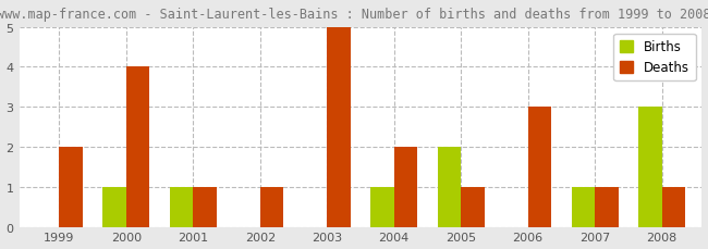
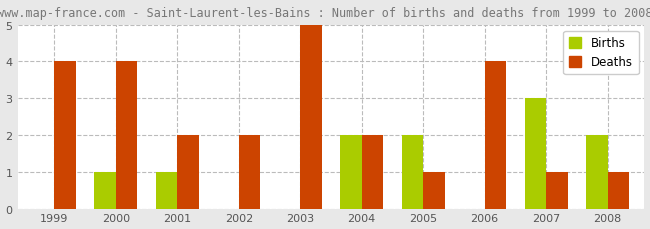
Deaths/1999: 2 -> 4
Deaths/2001: 1 -> 2
Deaths/2002: 1 -> 2
Births/2004: 1 -> 2
Deaths/2006: 3 -> 4
Births/2007: 1 -> 3
Births/2008: 3 -> 2
